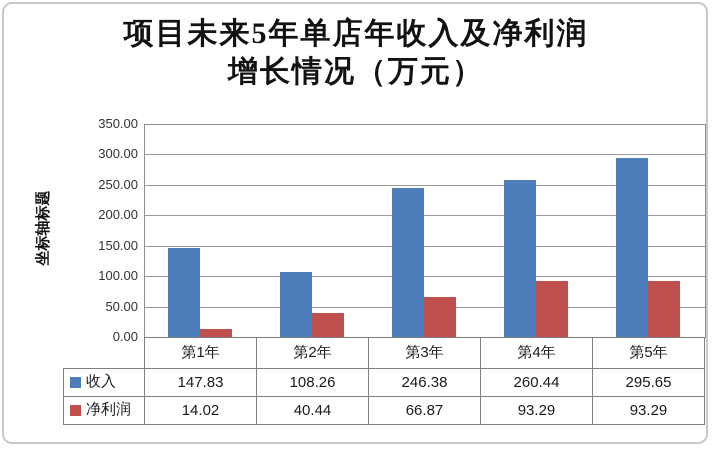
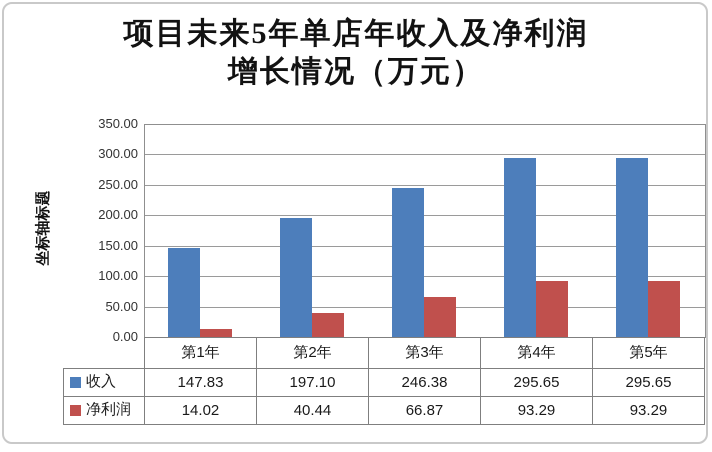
收入/第2年: 108.26 -> 197.10
收入/第4年: 260.44 -> 295.65
